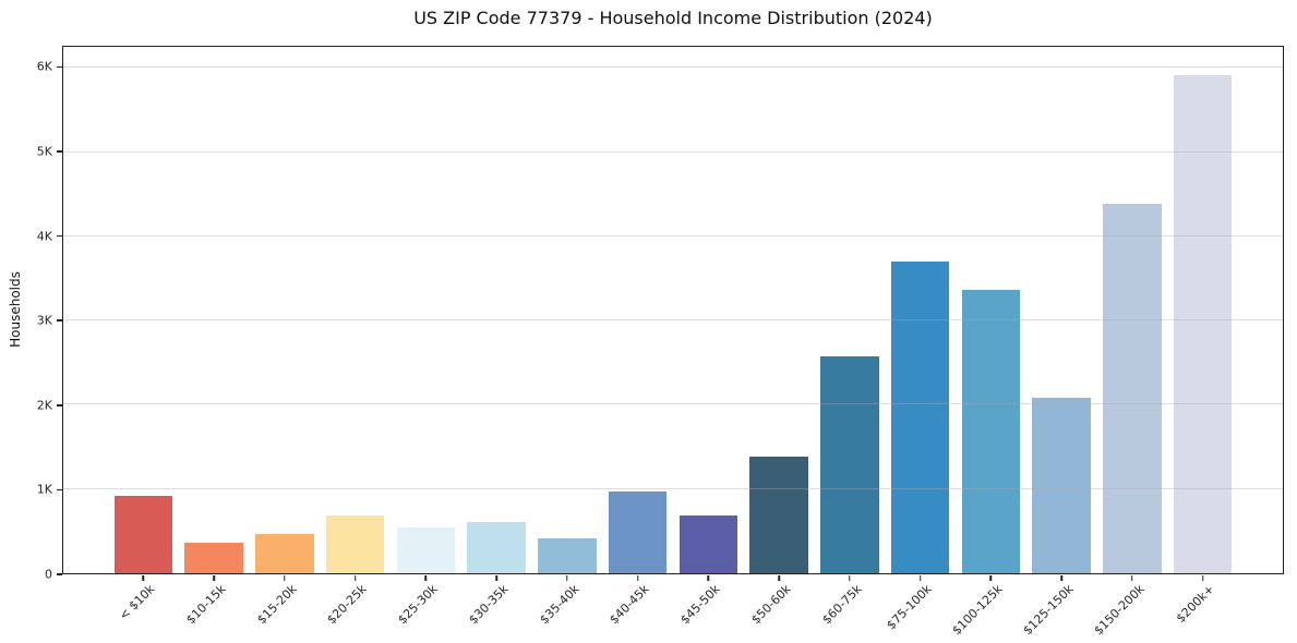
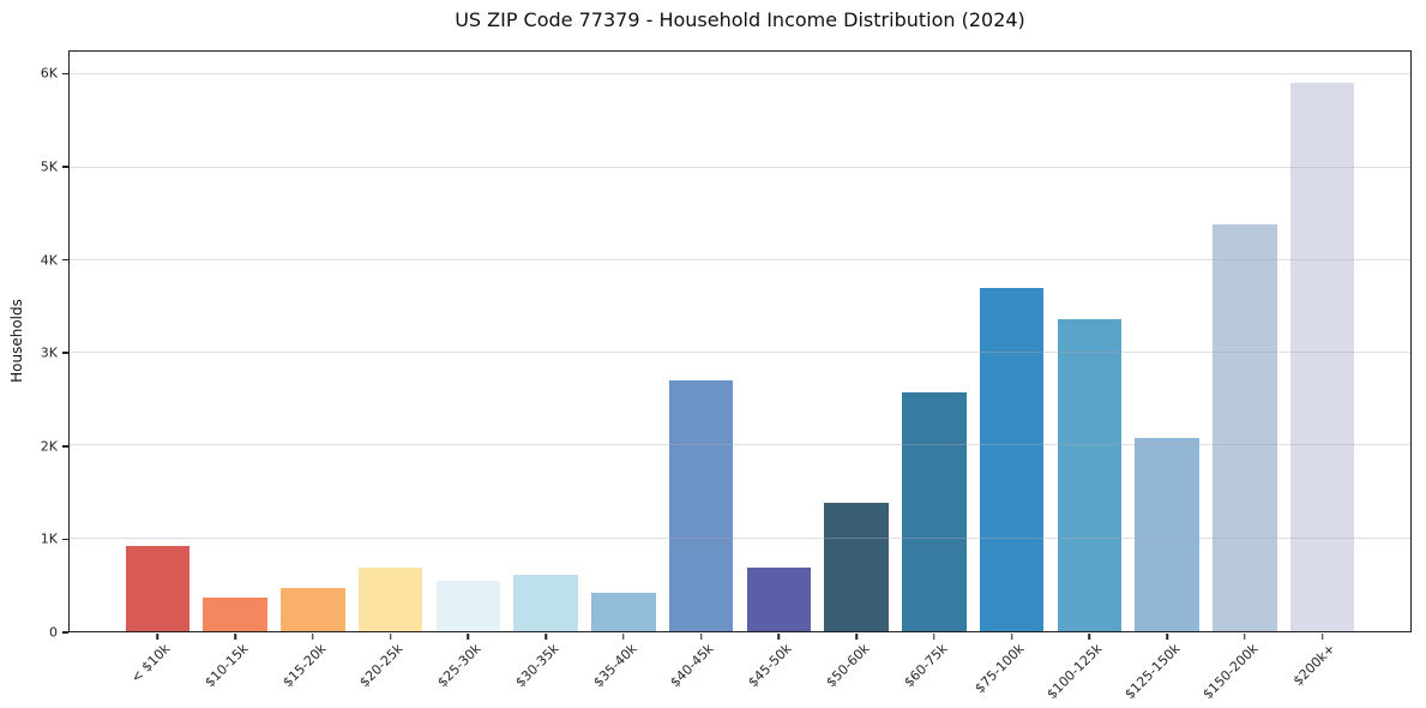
$40-45k: 1.0K -> 2.7K
